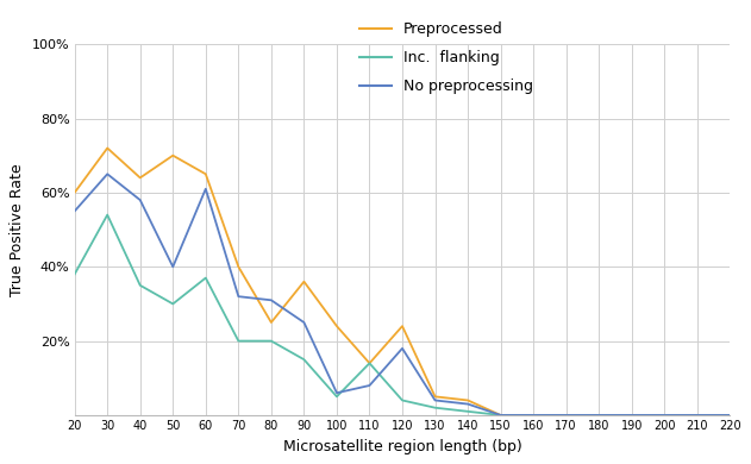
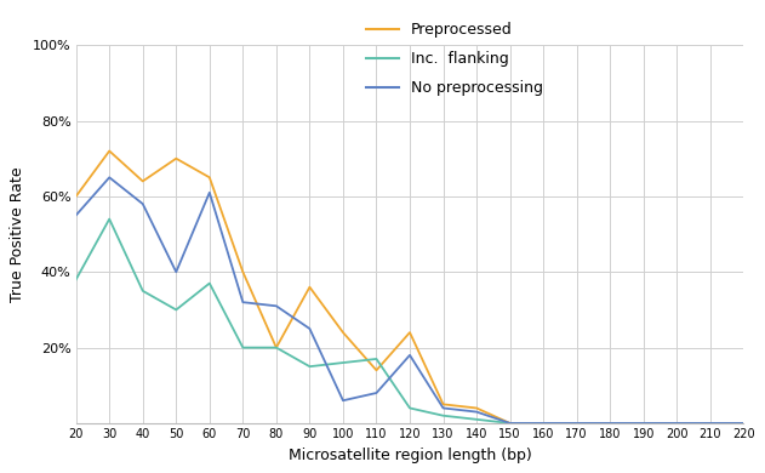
Preprocessed/80: 25% -> 20%
Inc. flanking/100: 5% -> 16%
Inc. flanking/110: 14% -> 17%
